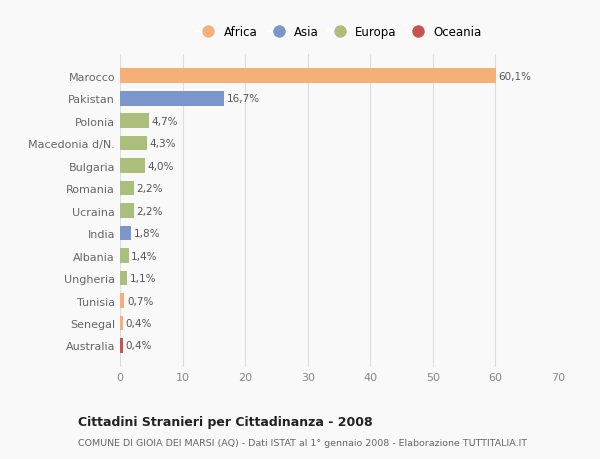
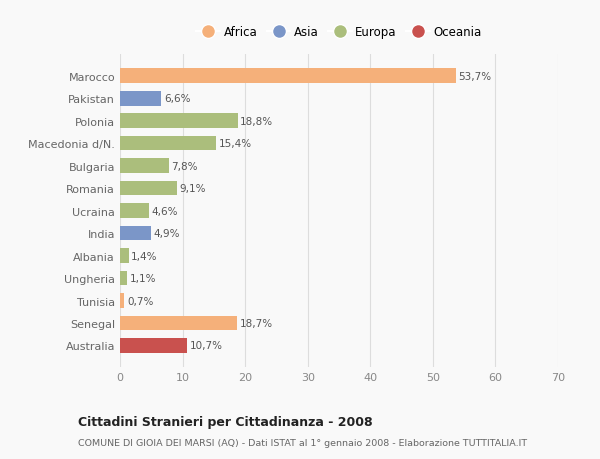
Marocco: 60,1% -> 53,7%
Pakistan: 16,7% -> 6,6%
Polonia: 4,7% -> 18,8%
Macedonia d/N.: 4,3% -> 15,4%
Bulgaria: 4,0% -> 7,8%
Romania: 2,2% -> 9,1%
Ucraina: 2,2% -> 4,6%
India: 1,8% -> 4,9%
Senegal: 0,4% -> 18,7%
Australia: 0,4% -> 10,7%
